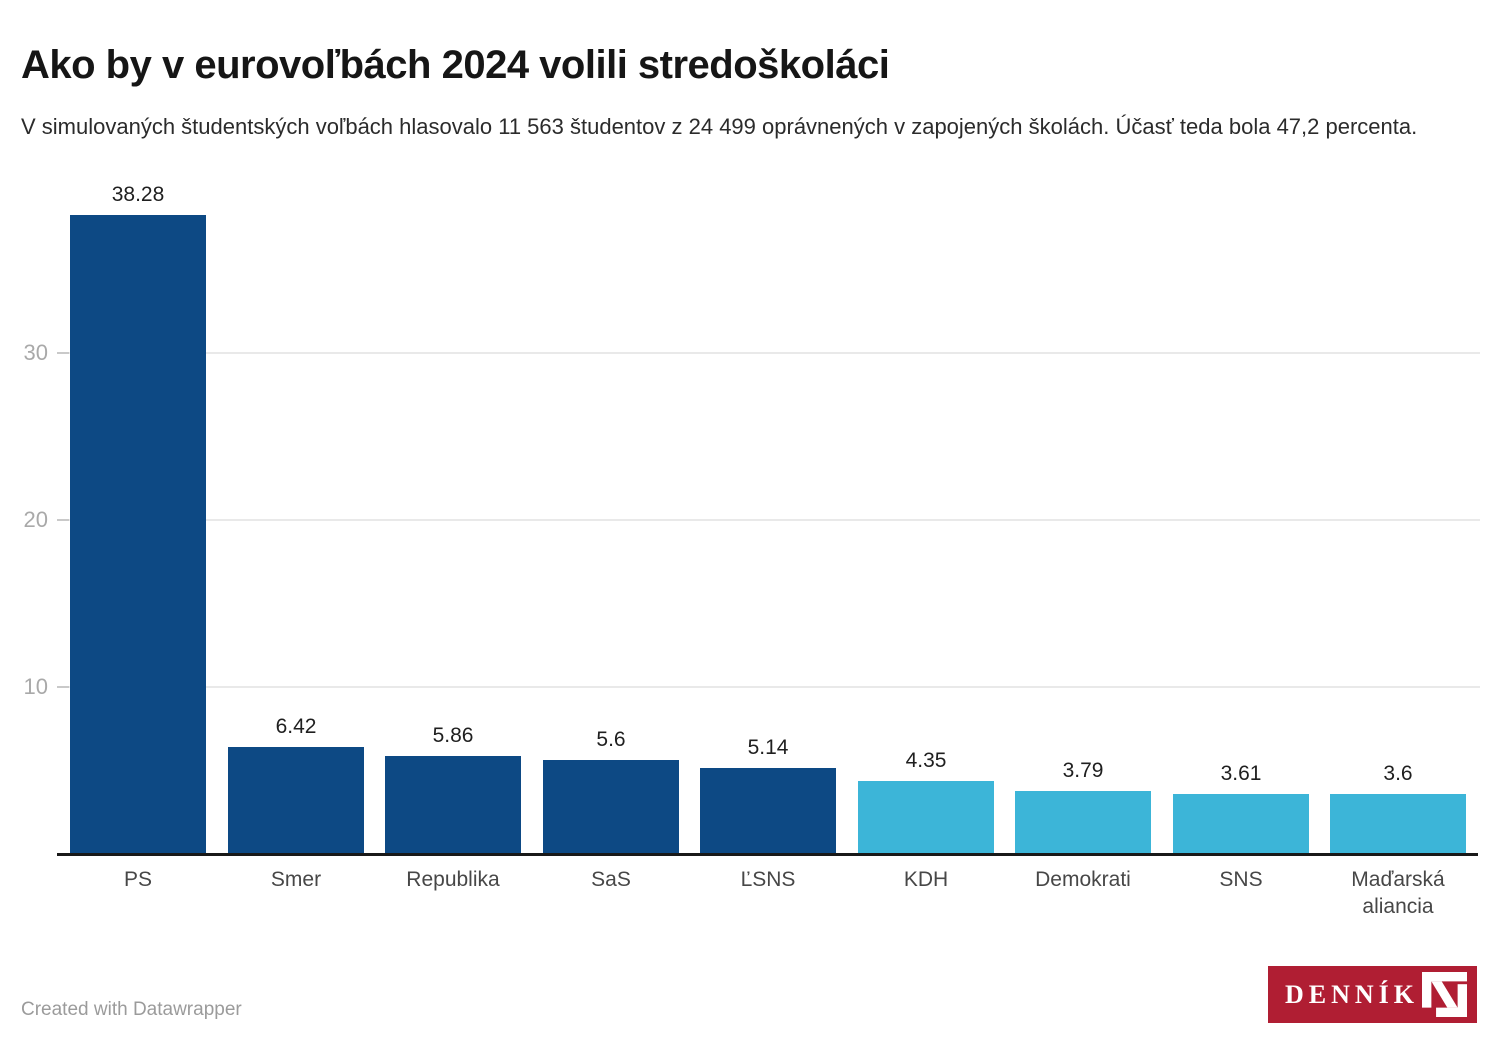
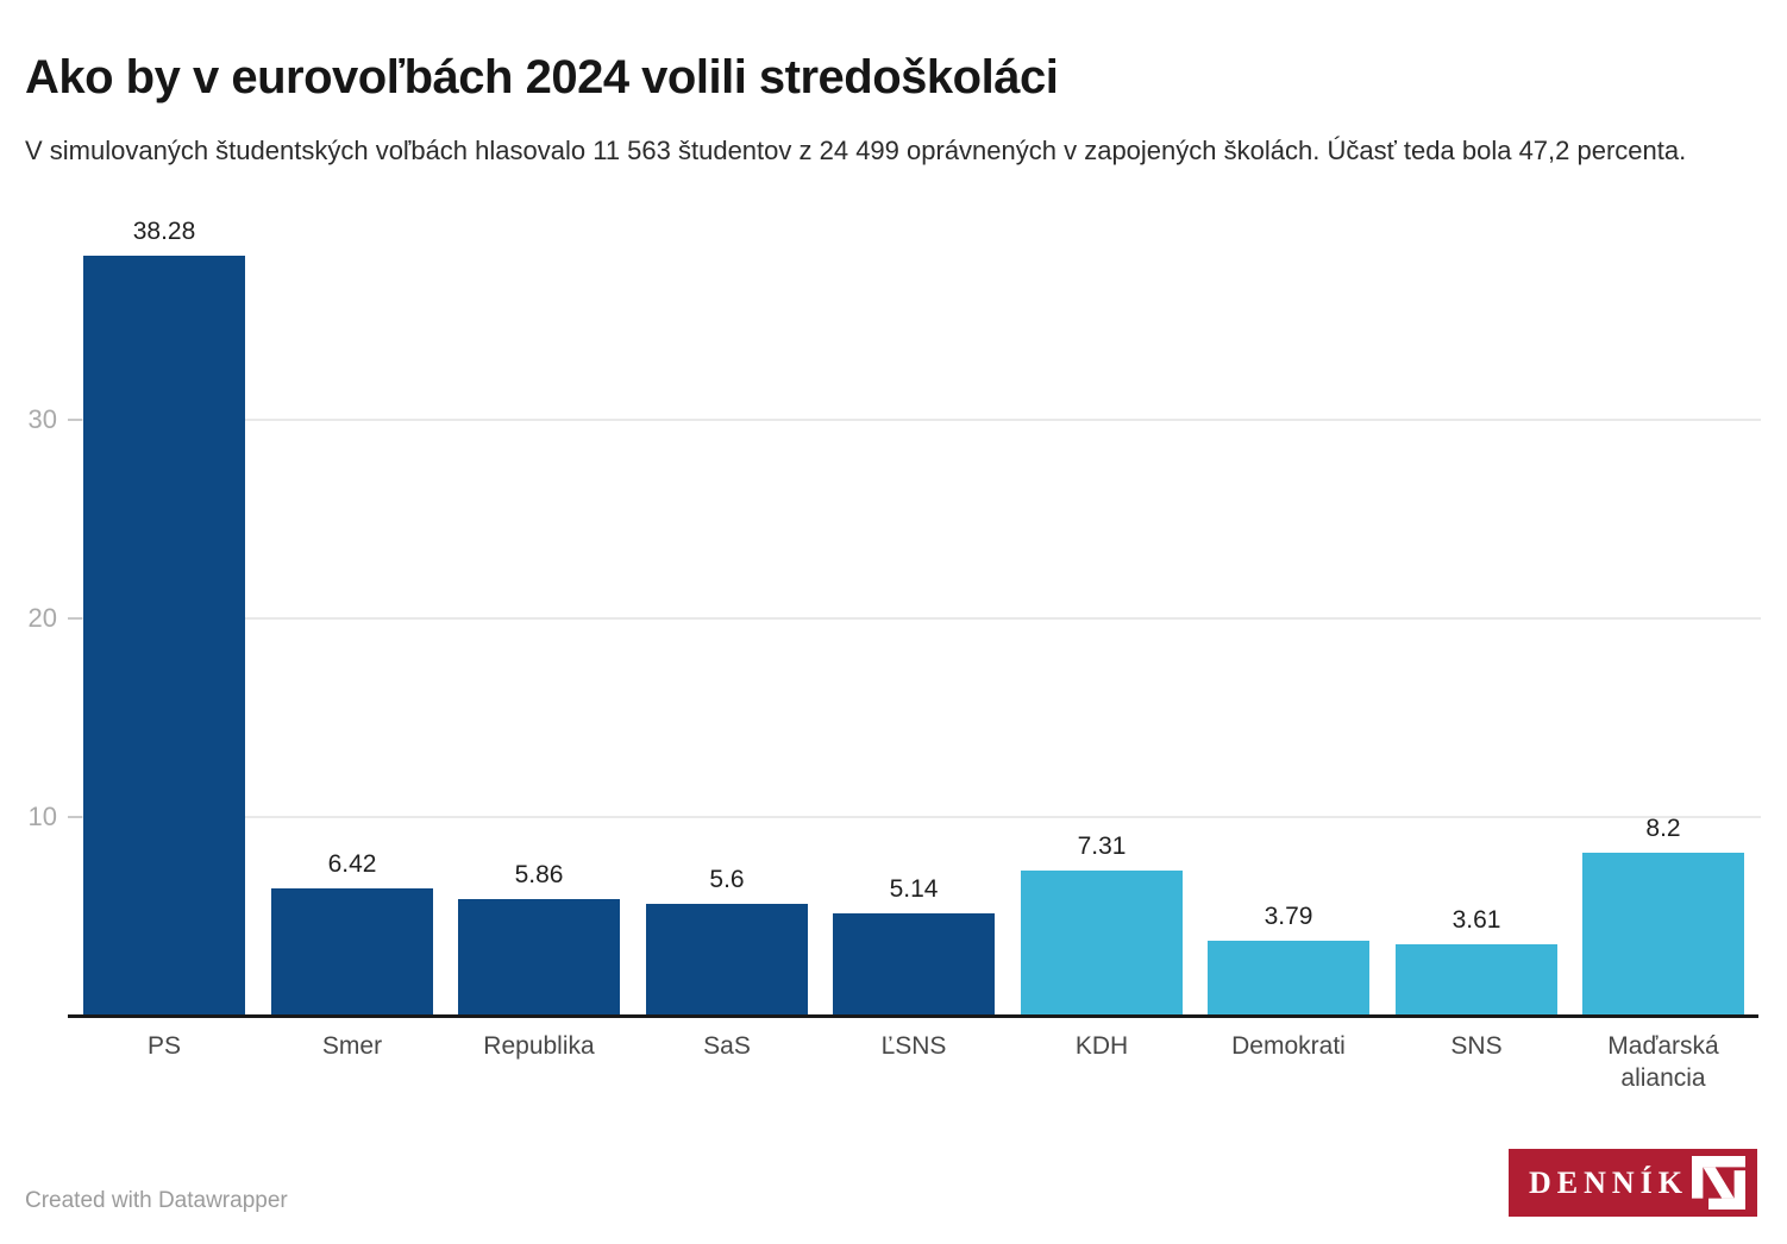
KDH: 4.35 -> 7.31
Maďarská aliancia: 3.6 -> 8.2
